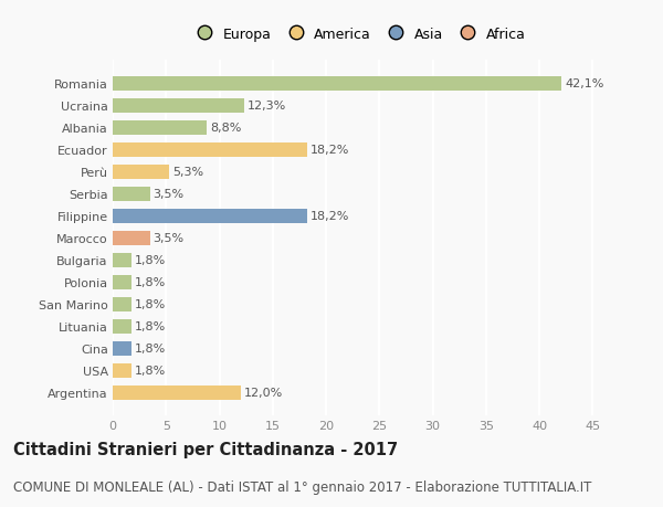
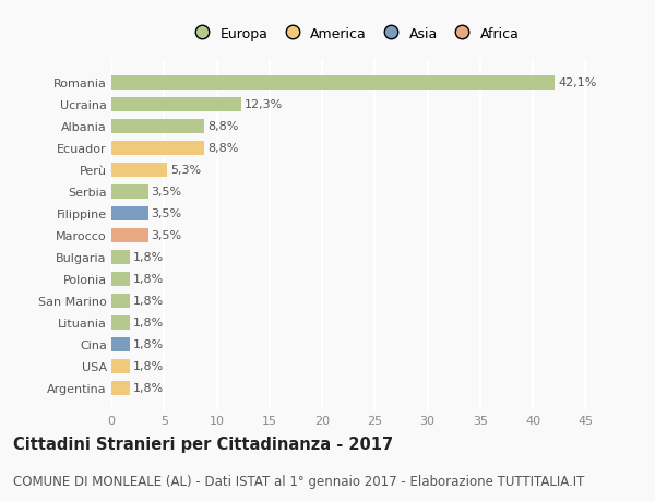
Ecuador: 18,2% -> 8,8%
Filippine: 18,2% -> 3,5%
Argentina: 12,0% -> 1,8%
